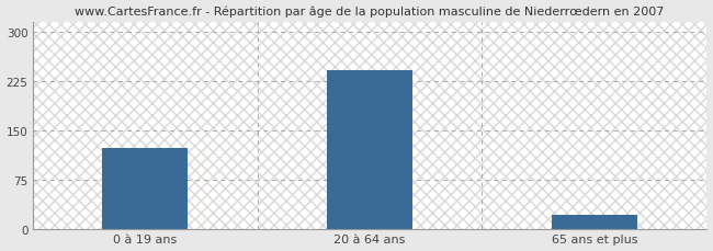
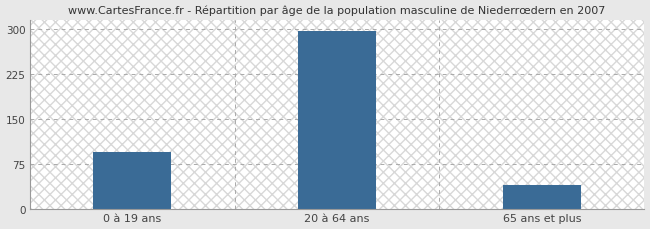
0 à 19 ans: 124 -> 95
20 à 64 ans: 242 -> 297
65 ans et plus: 22 -> 40
